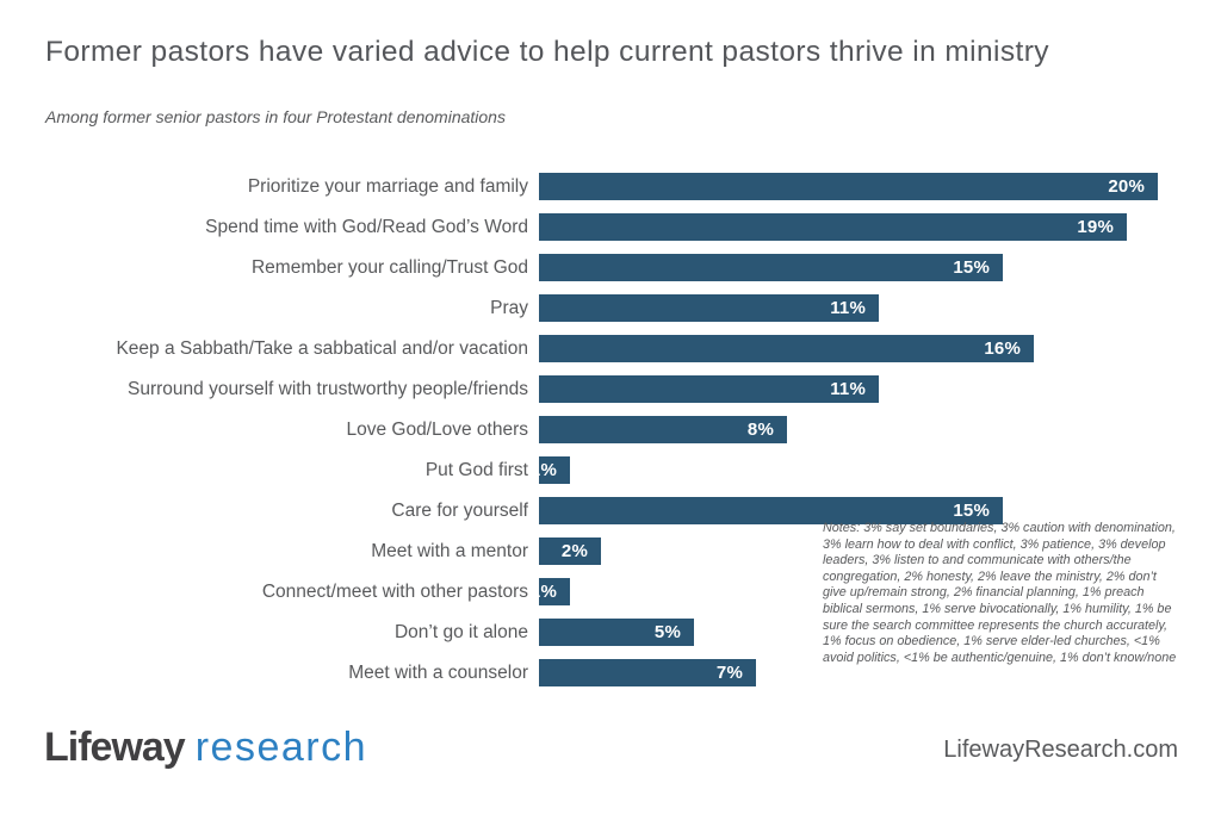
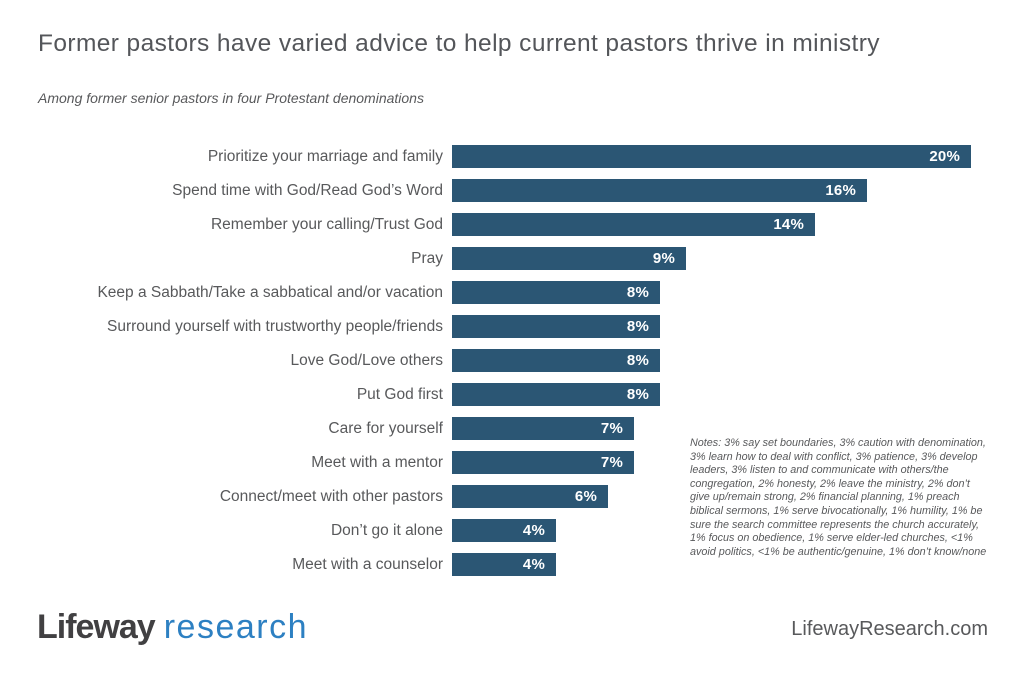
Spend time with God/Read God’s Word: 19% -> 16%
Remember your calling/Trust God: 15% -> 14%
Pray: 11% -> 9%
Keep a Sabbath/Take a sabbatical and/or vacation: 16% -> 8%
Surround yourself with trustworthy people/friends: 11% -> 8%
Put God first: 1% -> 8%
Care for yourself: 15% -> 7%
Meet with a mentor: 2% -> 7%
Connect/meet with other pastors: 1% -> 6%
Don’t go it alone: 5% -> 4%
Meet with a counselor: 7% -> 4%
